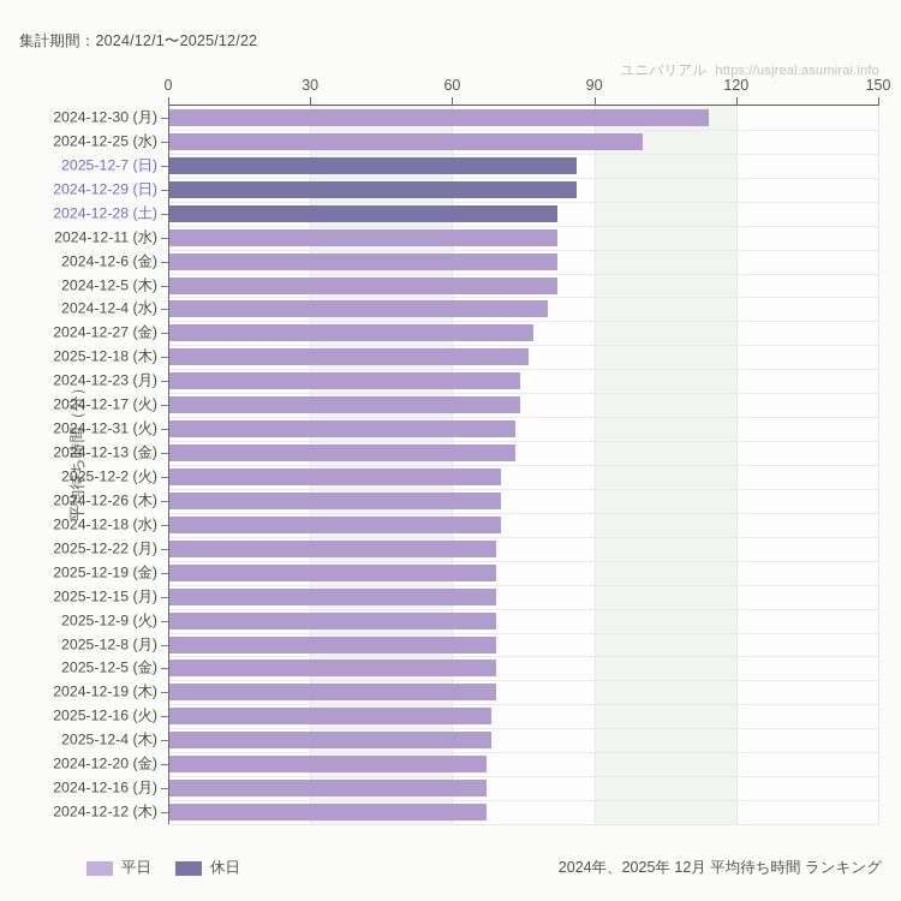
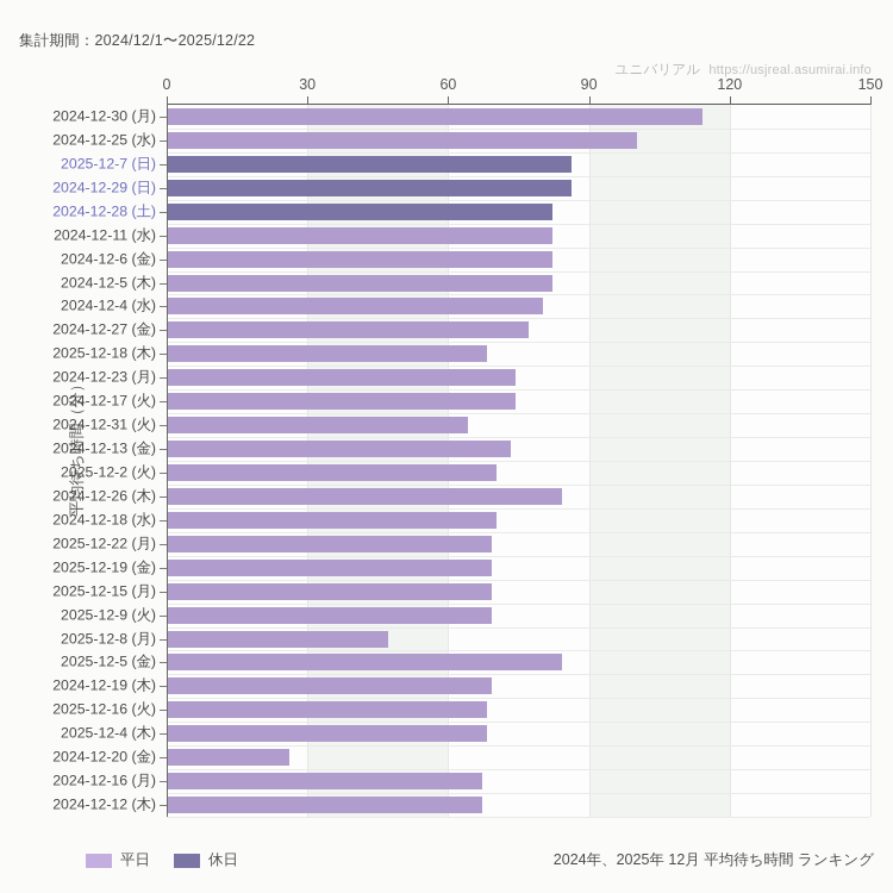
2025-12-18 (木): 76 -> 68
2024-12-31 (火): 73 -> 64
2024-12-26 (木): 70 -> 84
2025-12-8 (月): 69 -> 47
2025-12-5 (金): 69 -> 84
2024-12-20 (金): 67 -> 26
